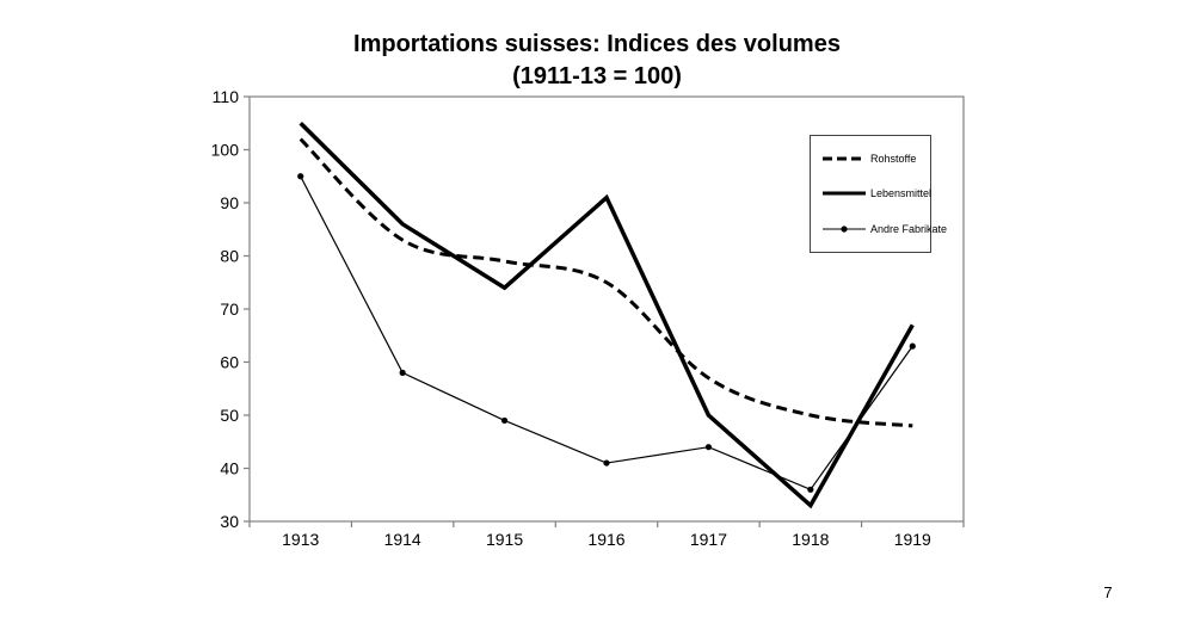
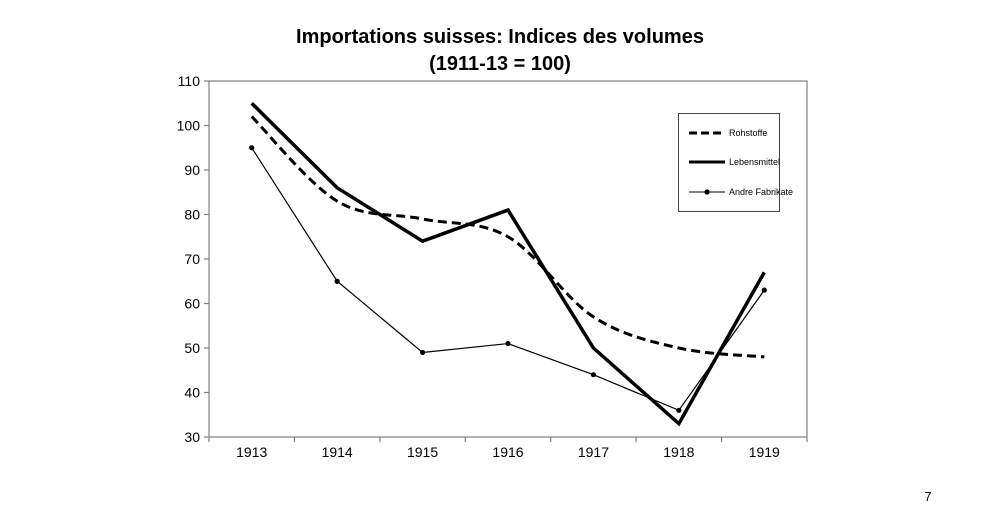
Andre Fabrikate/1914: 58 -> 65
Lebensmittel/1916: 91 -> 81
Andre Fabrikate/1916: 41 -> 51
